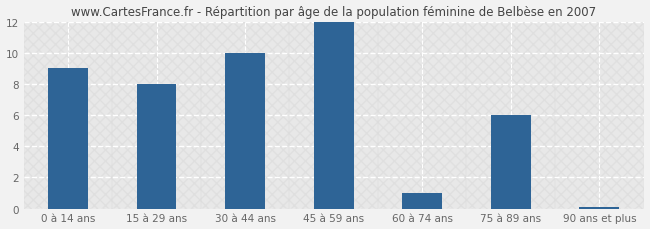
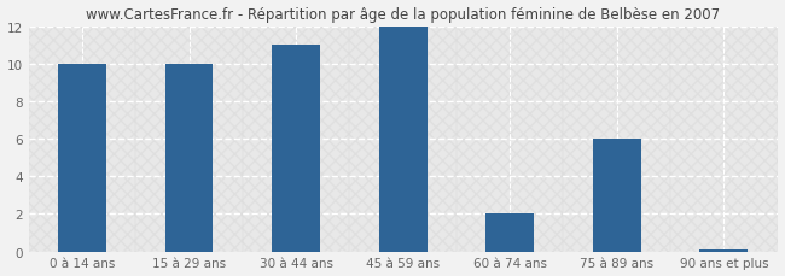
0 à 14 ans: 9.0 -> 10.0
15 à 29 ans: 8.0 -> 10.0
30 à 44 ans: 10.0 -> 11.0
60 à 74 ans: 1.0 -> 2.0
